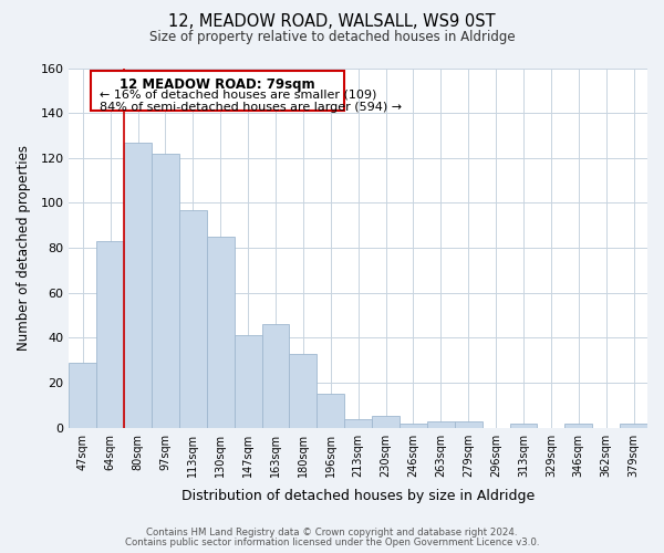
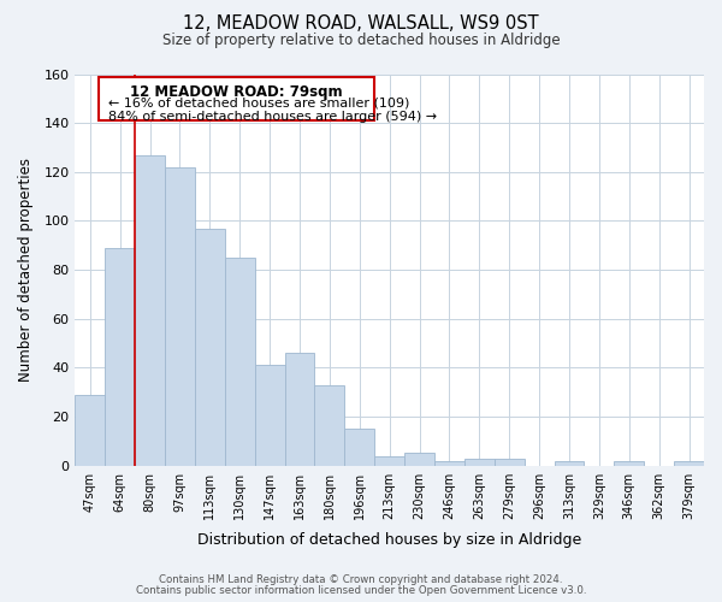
64sqm: 83 -> 89
